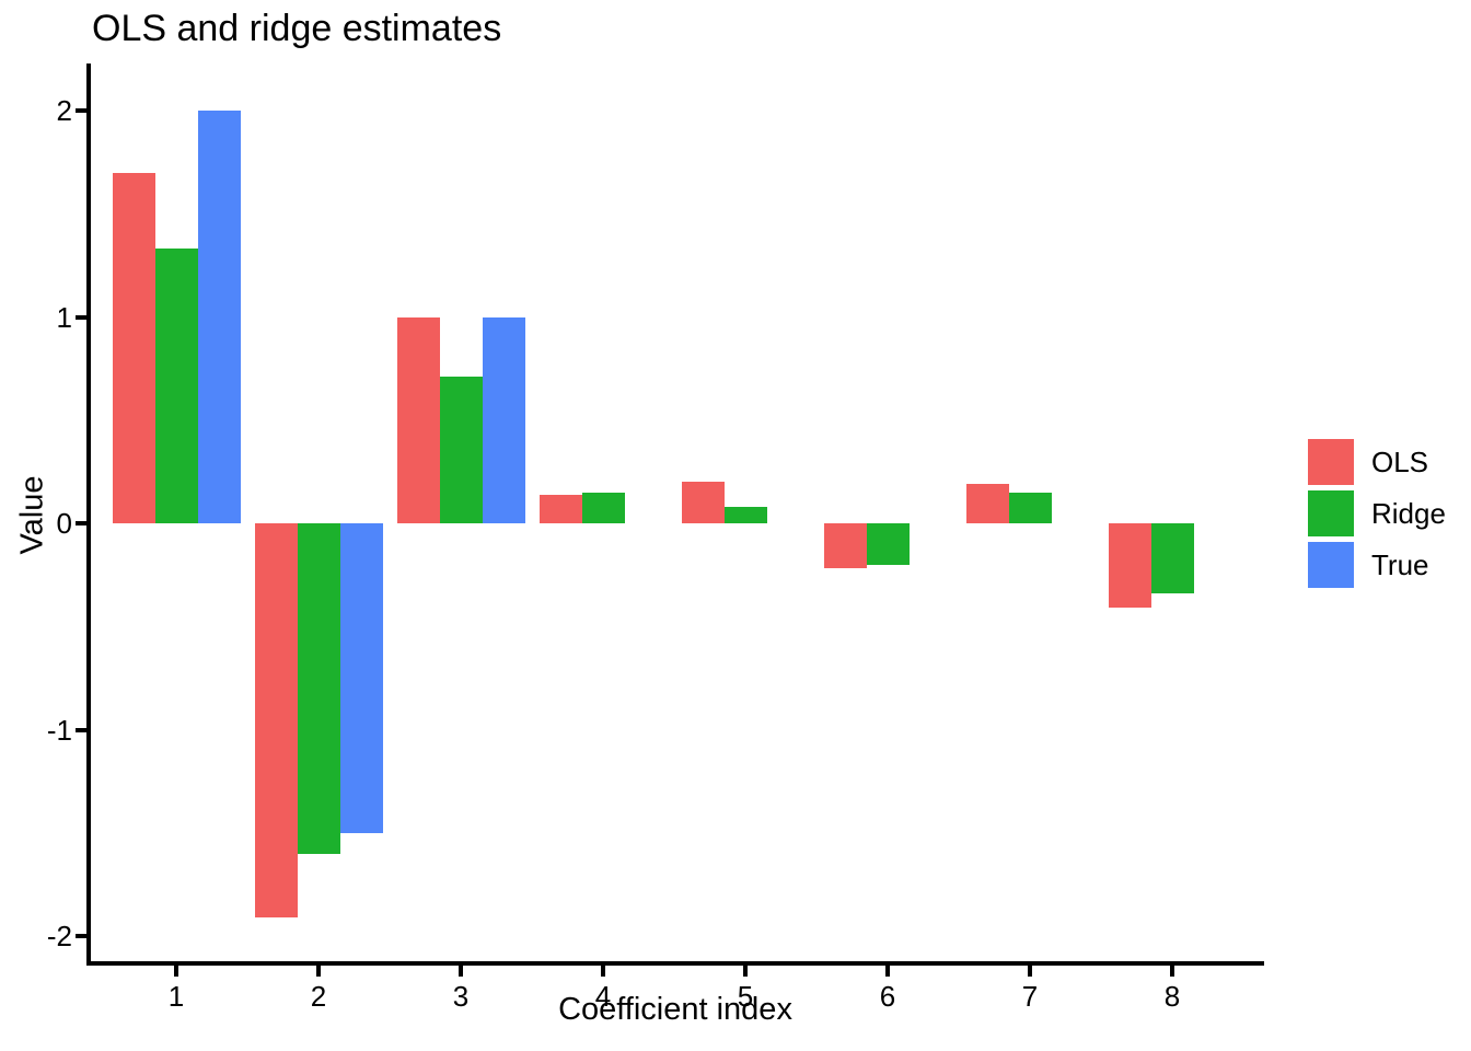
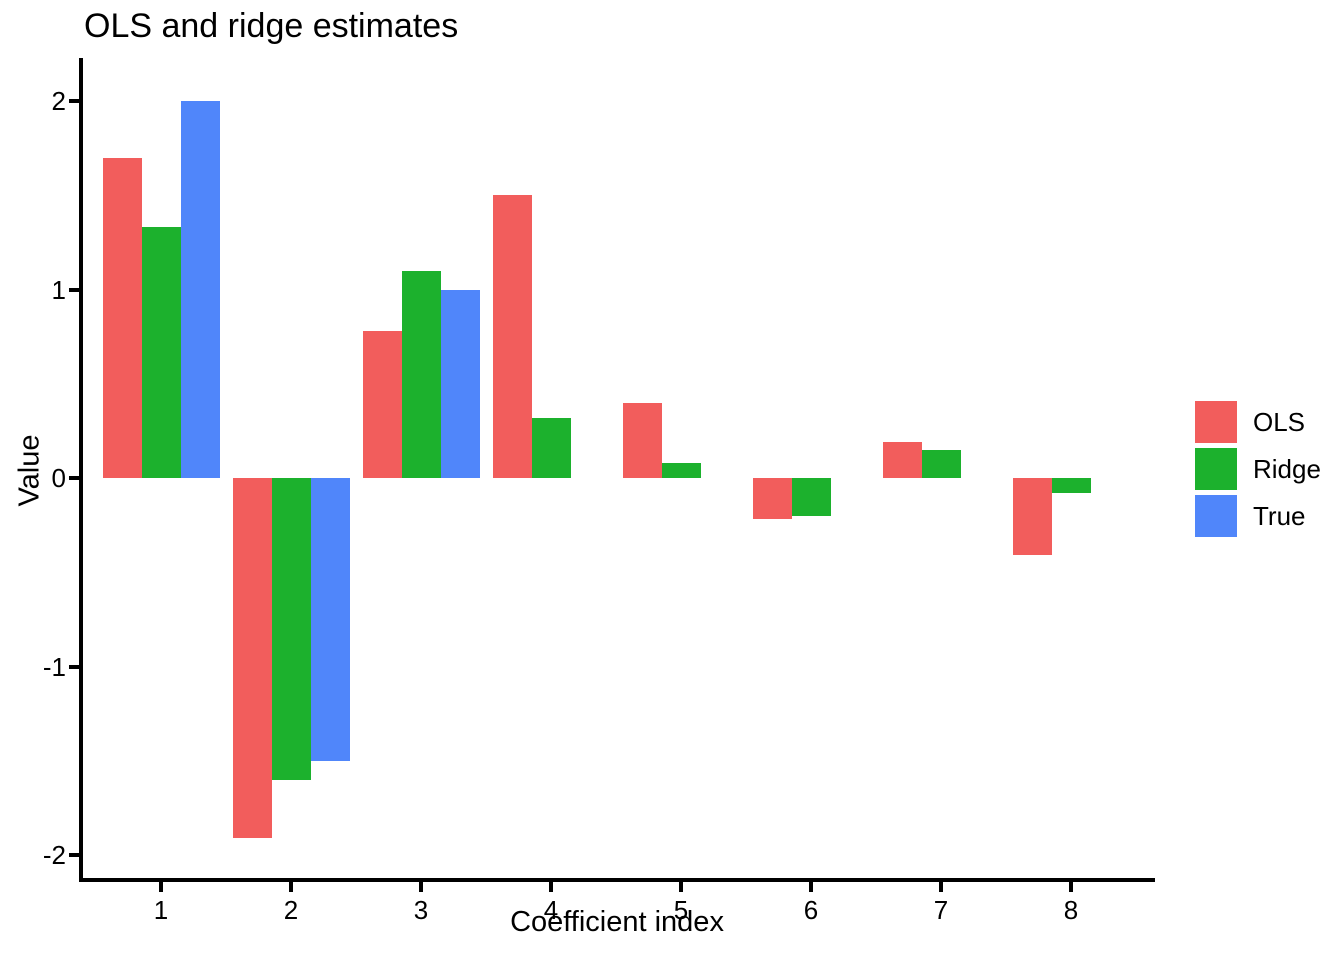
OLS/3: 1.00 -> 0.78
Ridge/3: 0.71 -> 1.10
OLS/4: 0.14 -> 1.50
Ridge/4: 0.15 -> 0.32
OLS/5: 0.20 -> 0.40
Ridge/8: -0.34 -> -0.08
